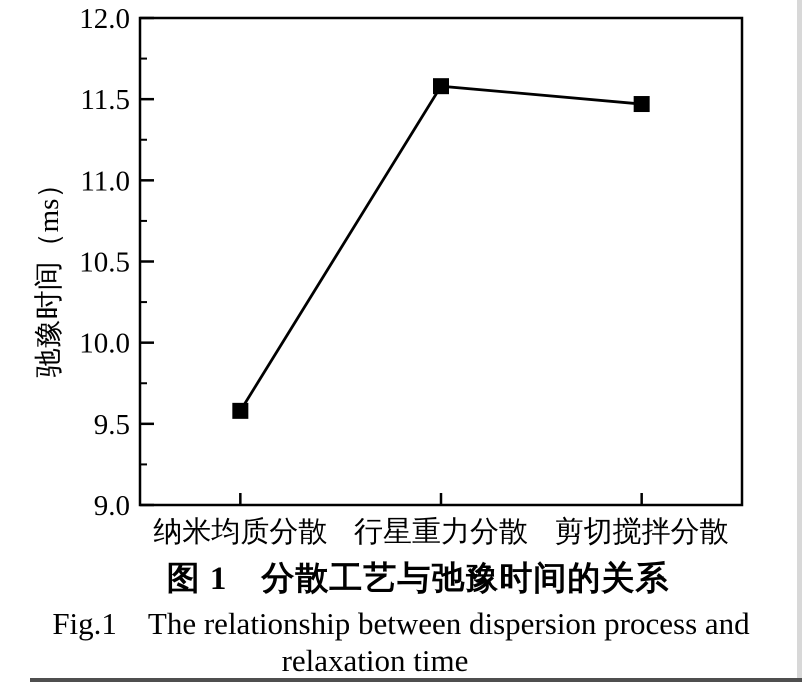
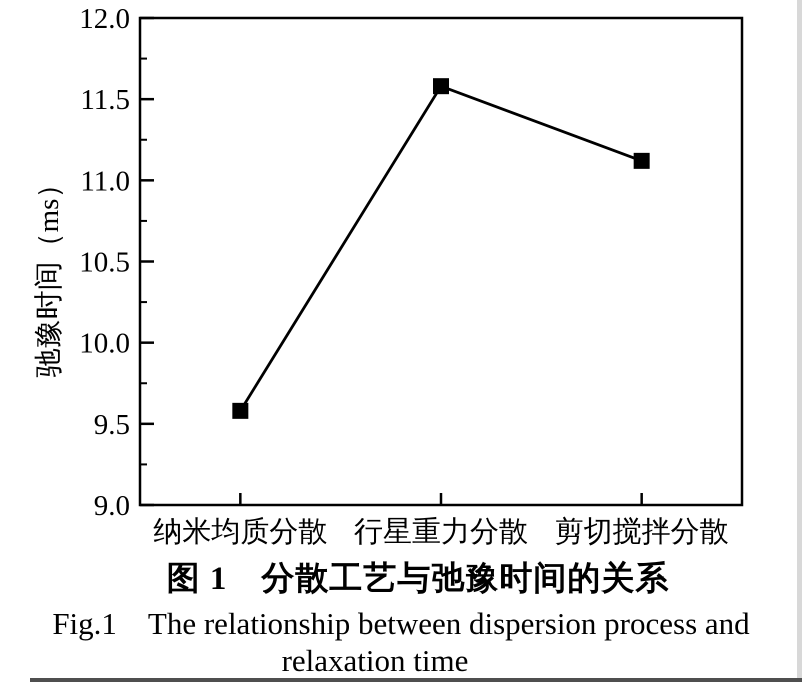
剪切搅拌分散: 11.47 -> 11.12
